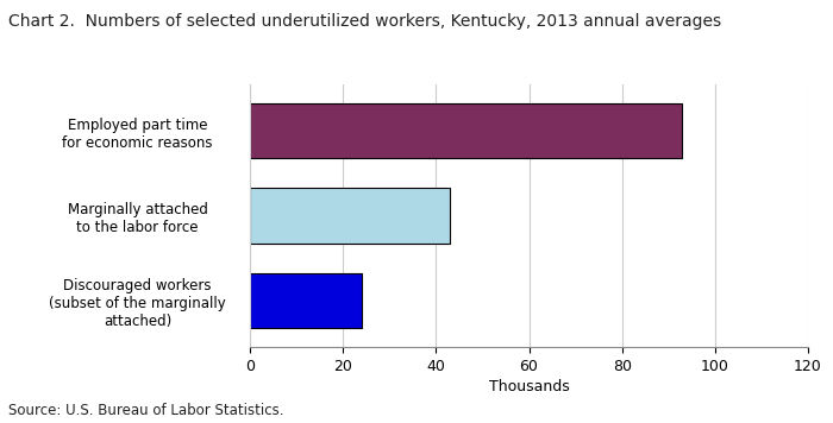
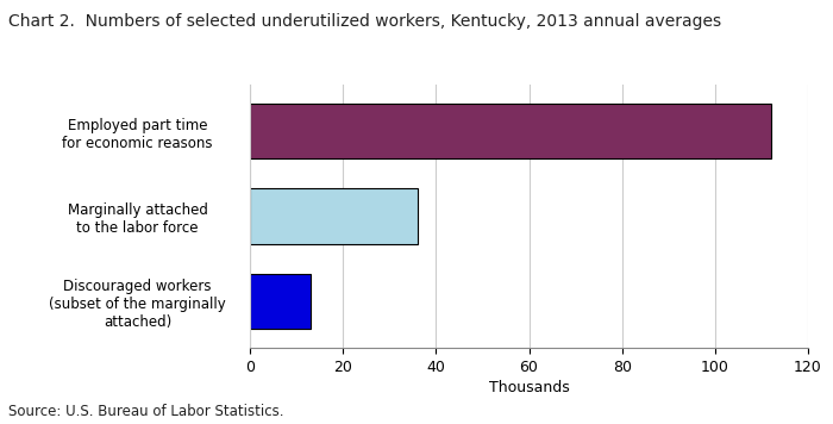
Employed part time for economic reasons: 93 -> 112
Marginally attached to the labor force: 43 -> 36
Discouraged workers (subset of the marginally attached): 24 -> 13
